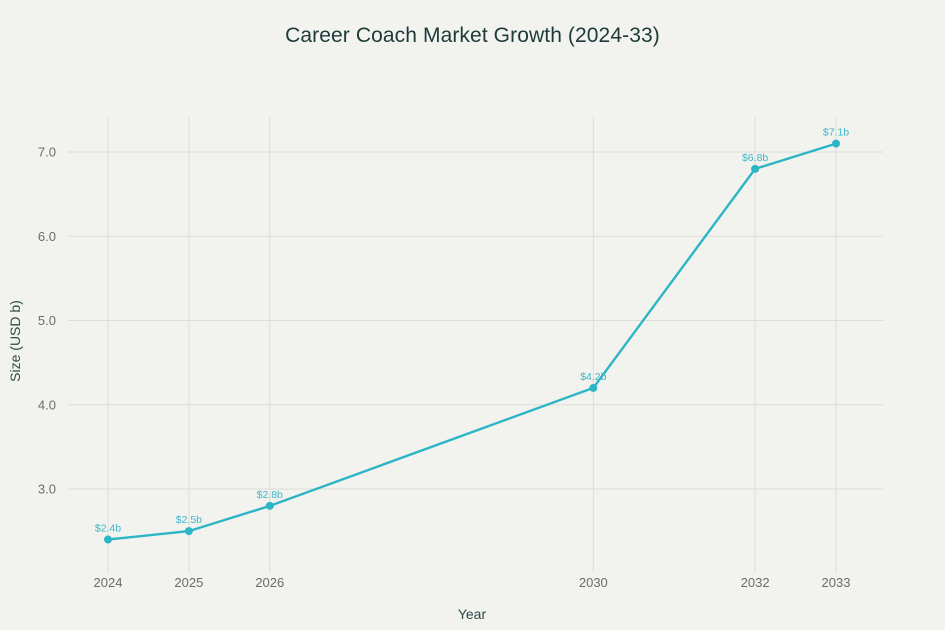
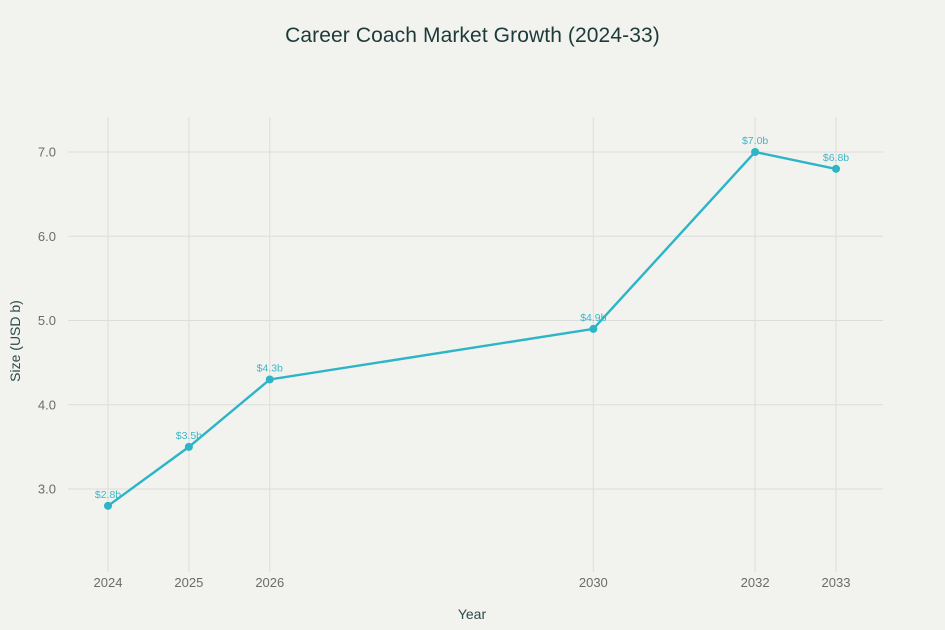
2024: $2.4b -> $2.8b
2025: $2.5b -> $3.5b
2026: $2.8b -> $4.3b
2030: $4.2b -> $4.9b
2032: $6.8b -> $7.0b
2033: $7.1b -> $6.8b
